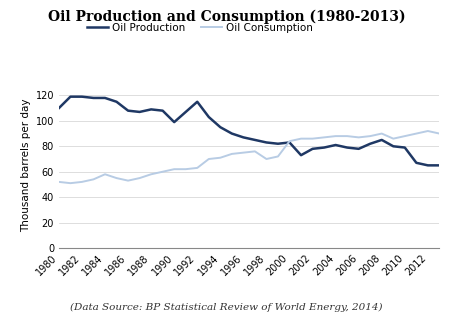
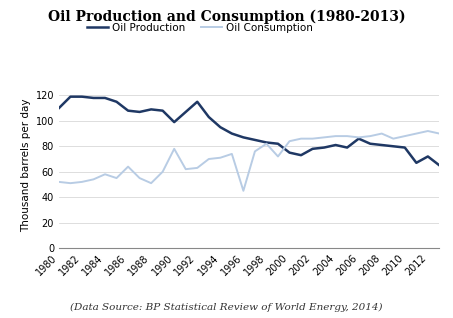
Oil Consumption/1986: 53 -> 64
Oil Consumption/1988: 58 -> 51
Oil Consumption/1990: 62 -> 78
Oil Consumption/1996: 75 -> 45
Oil Consumption/1998: 70 -> 82
Oil Production/2000: 83 -> 75
Oil Production/2006: 78 -> 86
Oil Production/2008: 85 -> 81
Oil Production/2012: 65 -> 72
